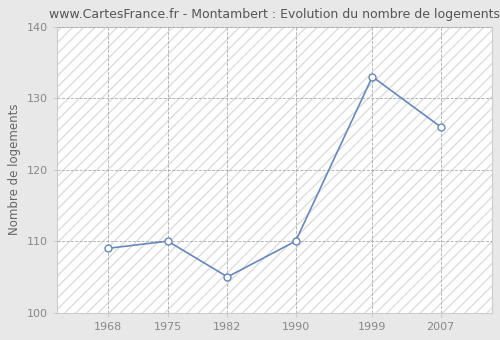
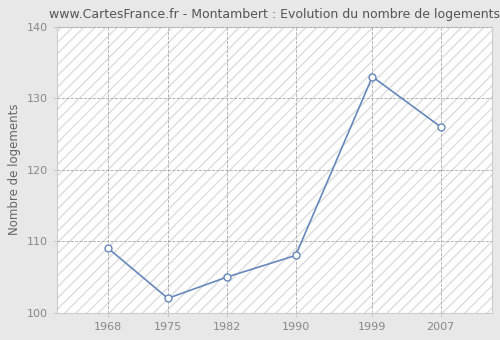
1975: 110 -> 102
1990: 110 -> 108
